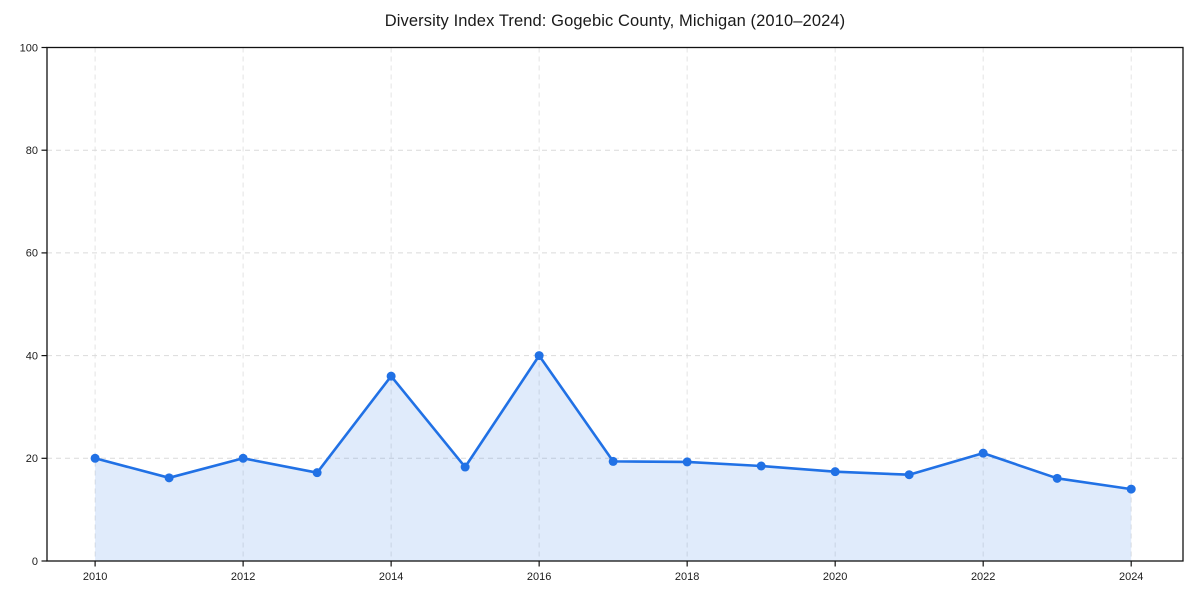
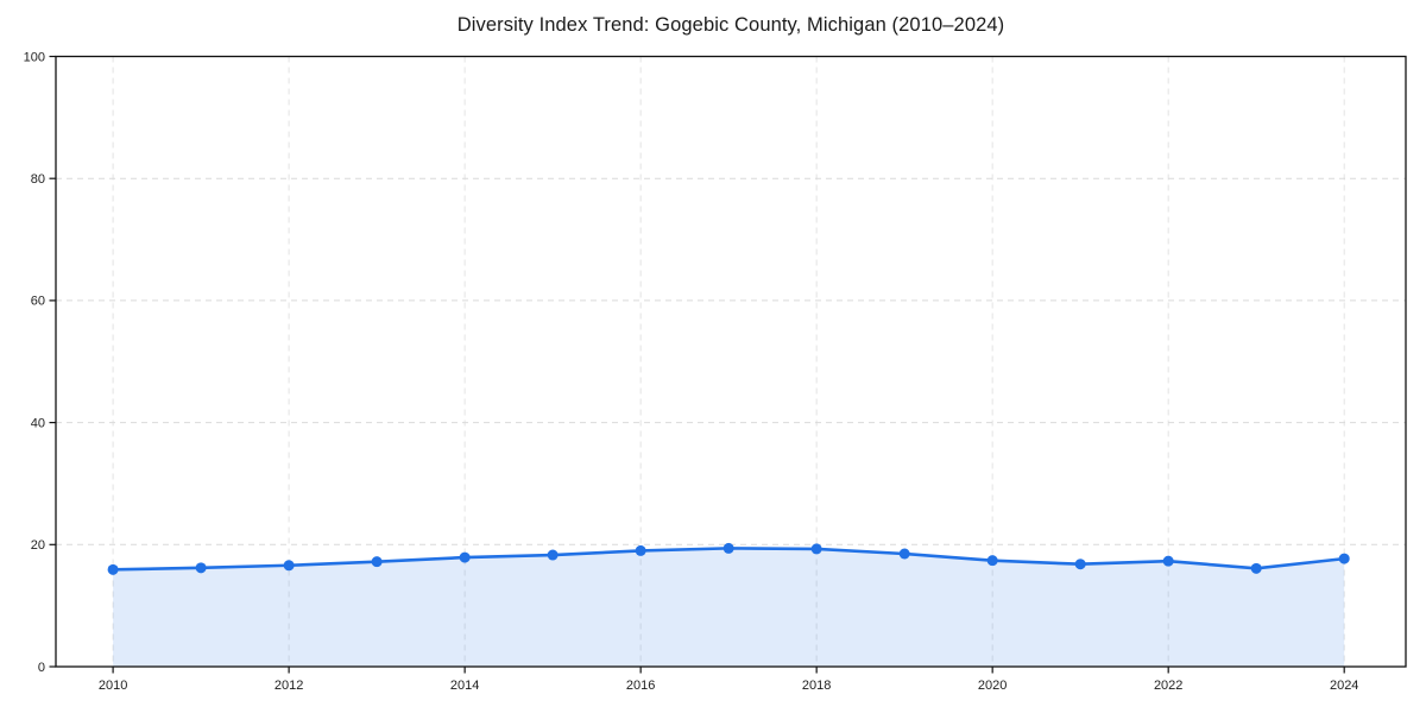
2010: 20 -> 16
2012: 20 -> 17
2014: 36 -> 18
2016: 40 -> 19
2022: 21 -> 17
2024: 14 -> 18
